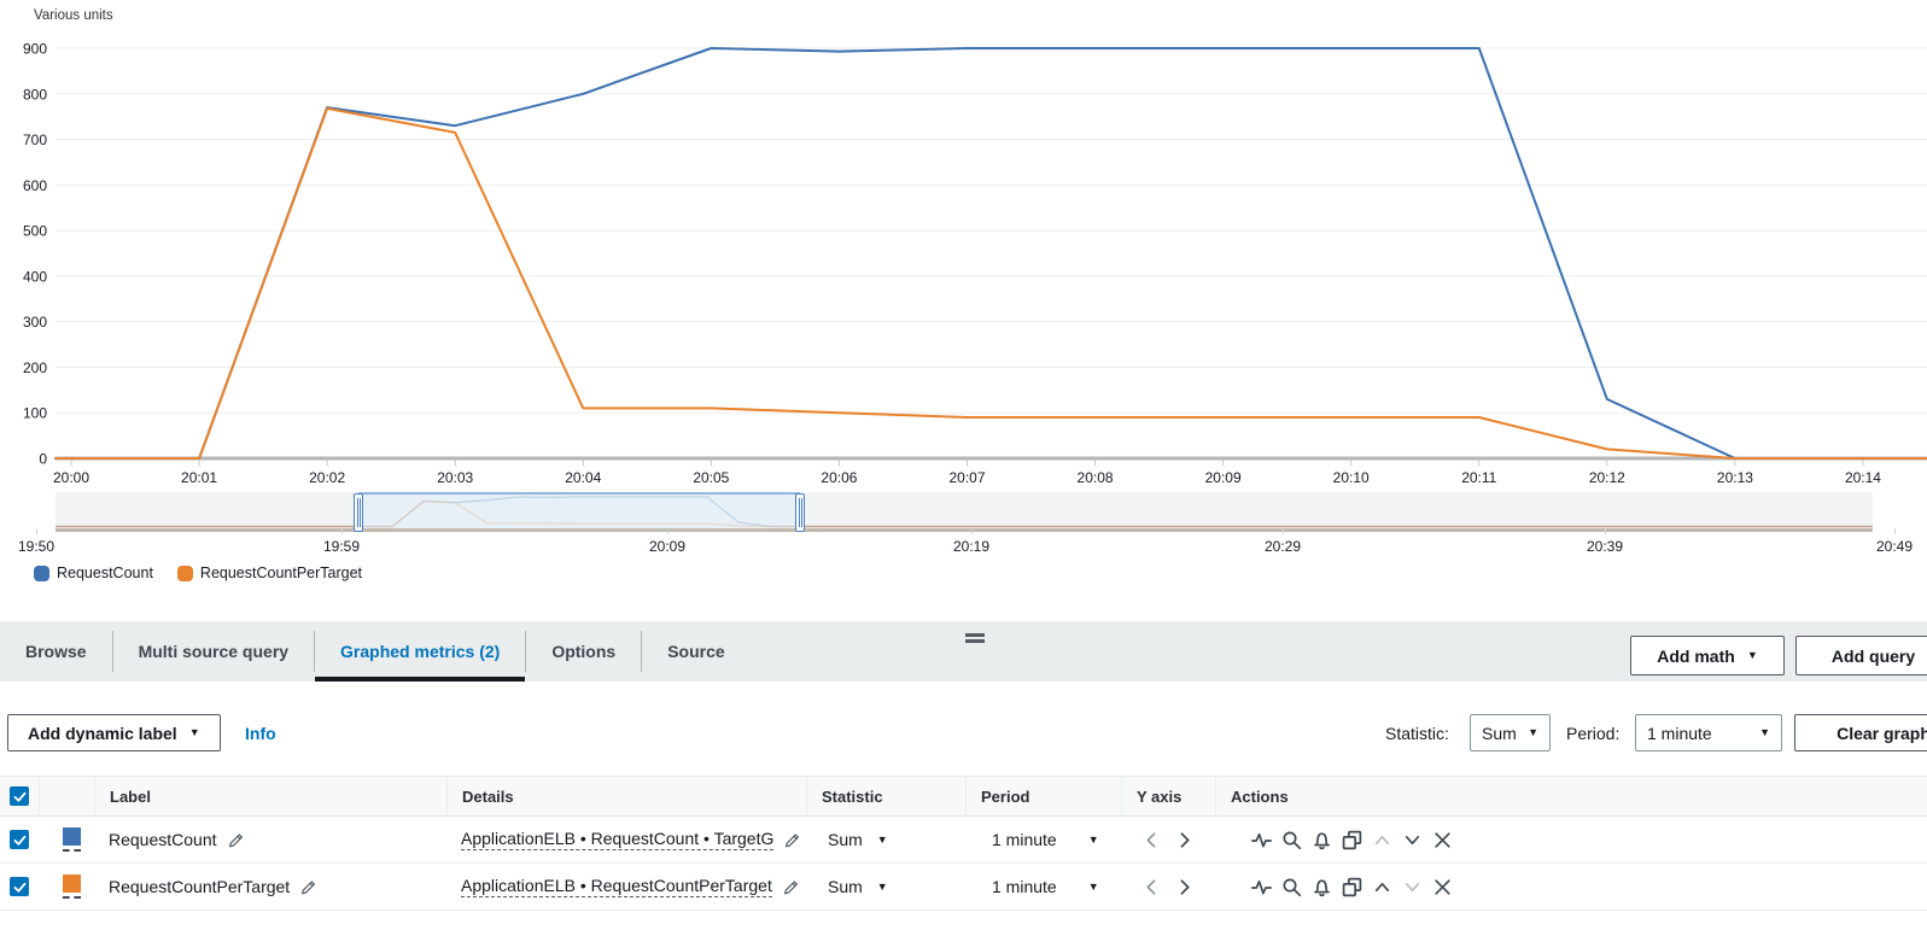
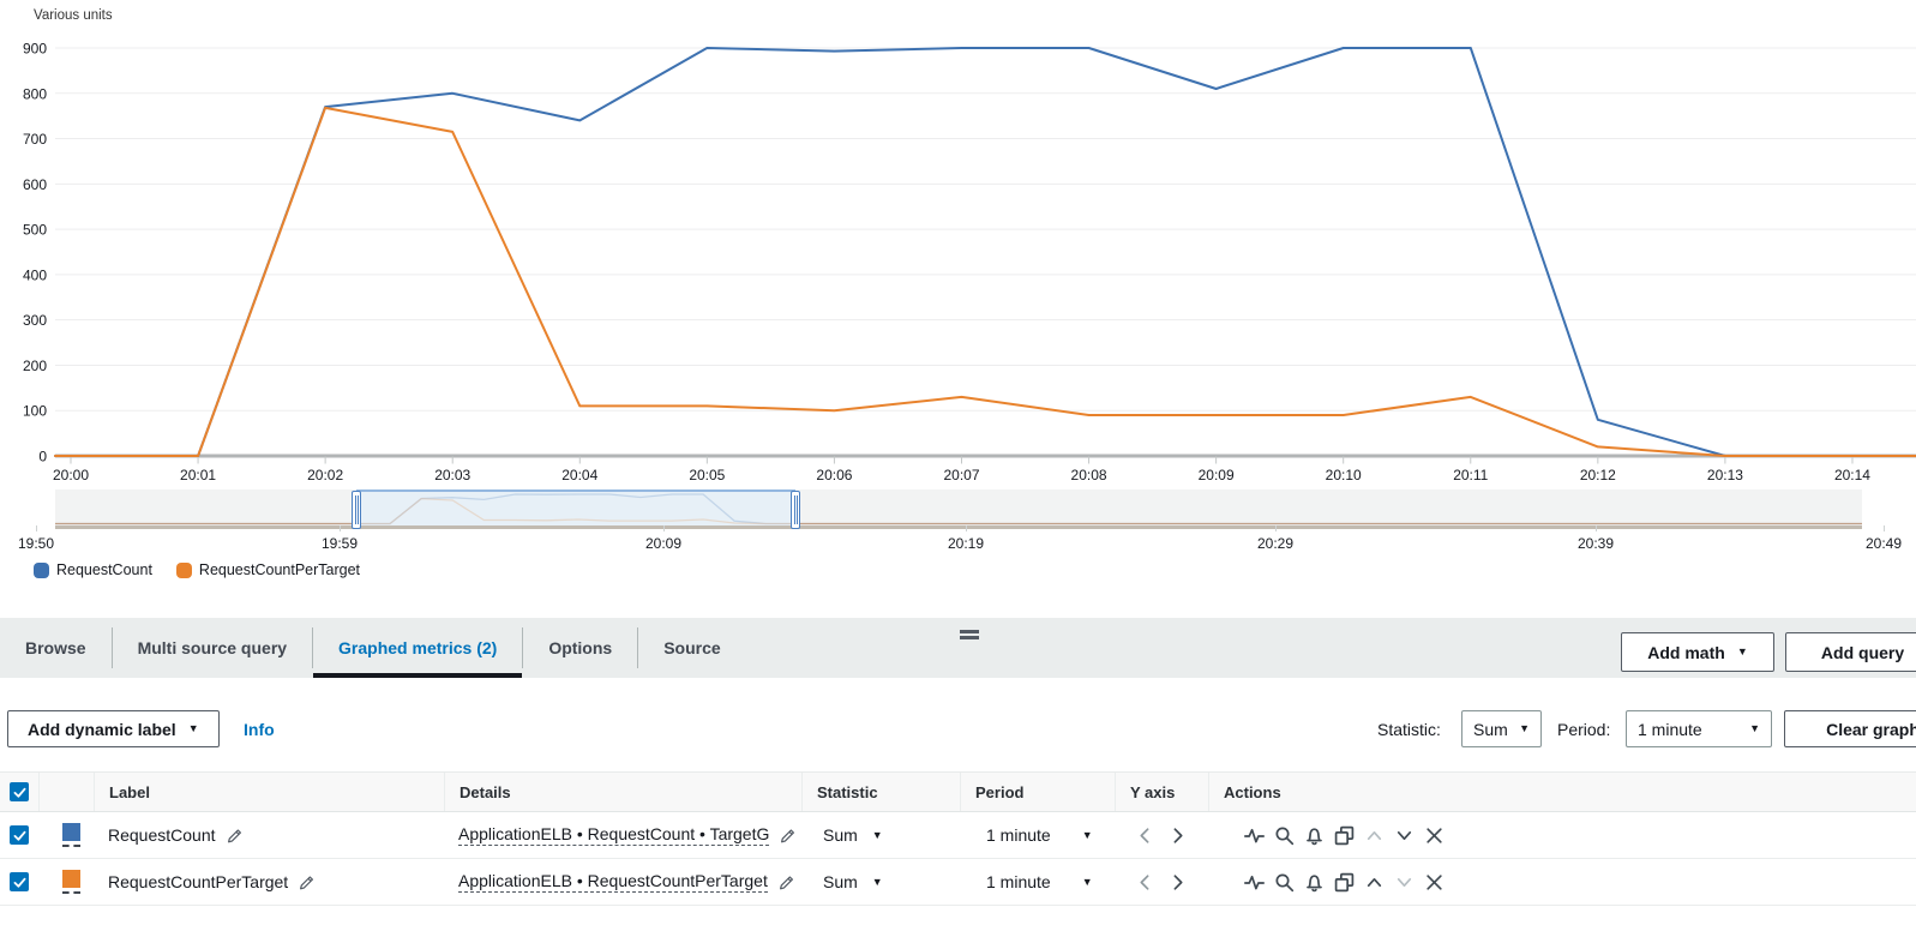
RequestCount/20:03: 730 -> 800
RequestCount/20:04: 800 -> 740
RequestCountPerTarget/20:07: 90 -> 130
RequestCount/20:09: 900 -> 810
RequestCountPerTarget/20:11: 90 -> 130
RequestCount/20:12: 130 -> 80
